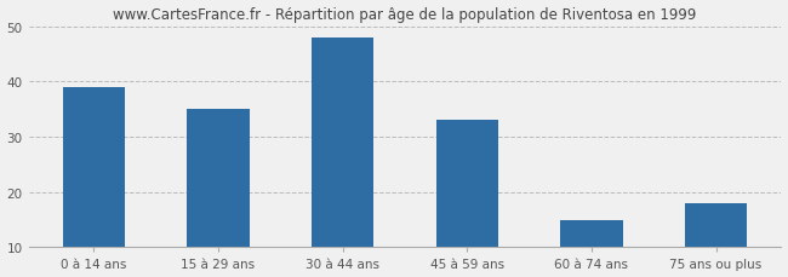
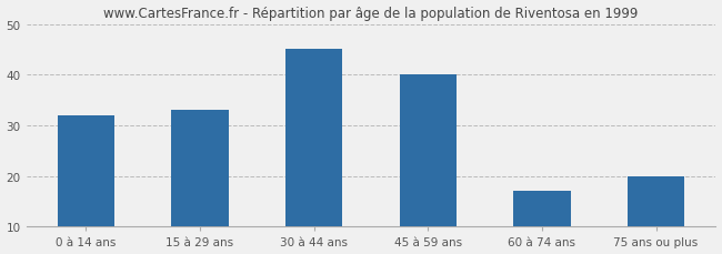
0 à 14 ans: 39 -> 32
15 à 29 ans: 35 -> 33
30 à 44 ans: 48 -> 45
45 à 59 ans: 33 -> 40
60 à 74 ans: 15 -> 17
75 ans ou plus: 18 -> 20
